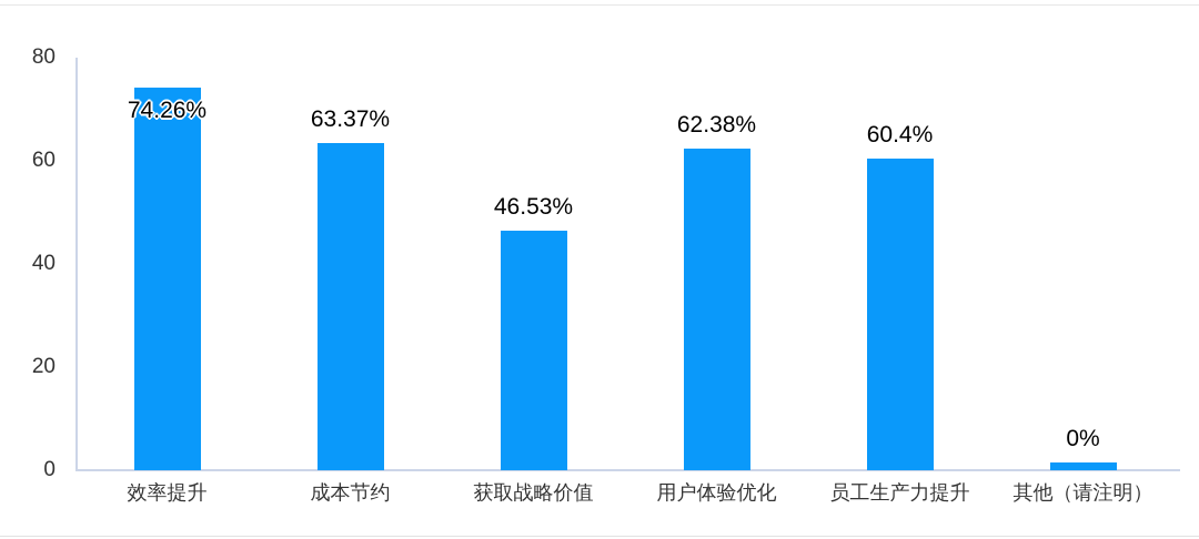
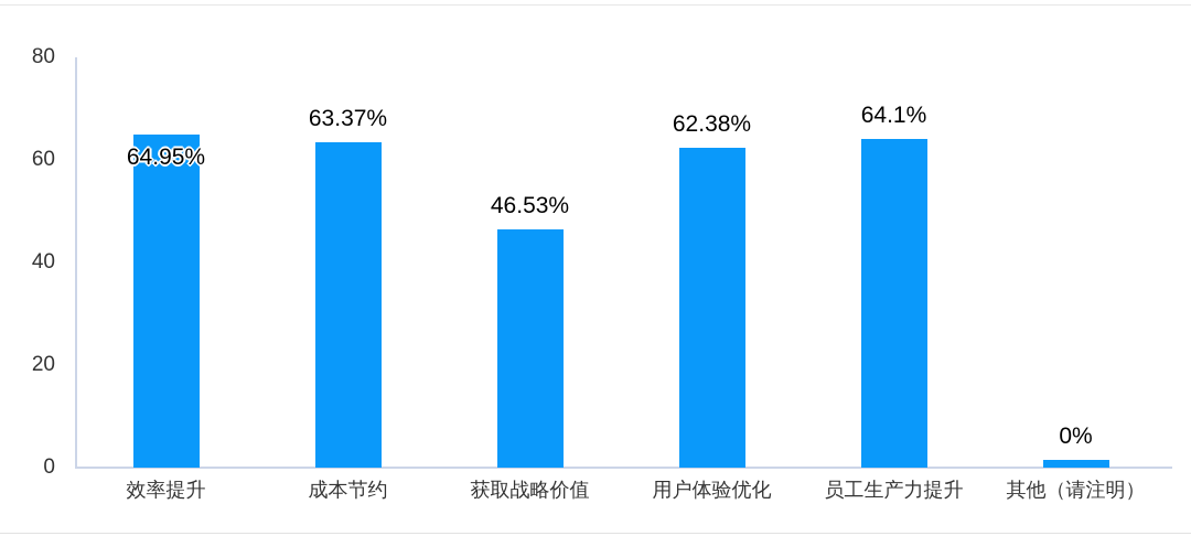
效率提升: 74.26% -> 64.95%
员工生产力提升: 60.4% -> 64.1%
